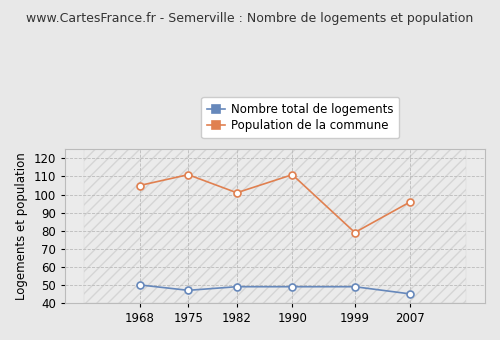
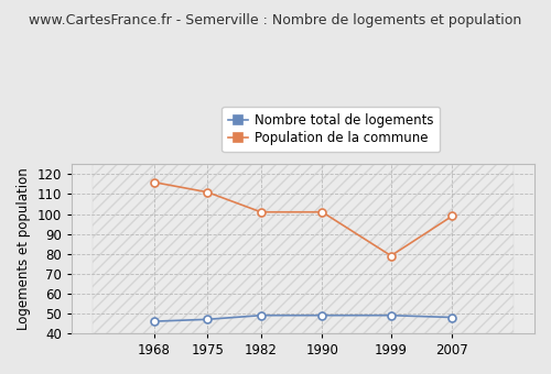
Nombre total de logements/1968: 50 -> 46
Population de la commune/1968: 105 -> 116
Population de la commune/1990: 111 -> 101
Nombre total de logements/2007: 45 -> 48
Population de la commune/2007: 96 -> 99
